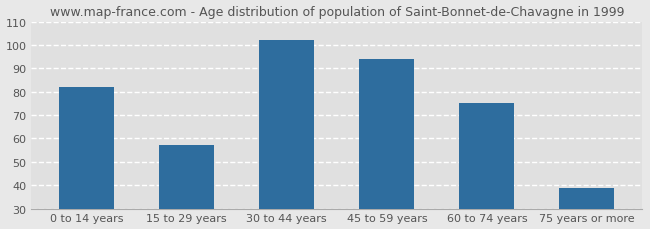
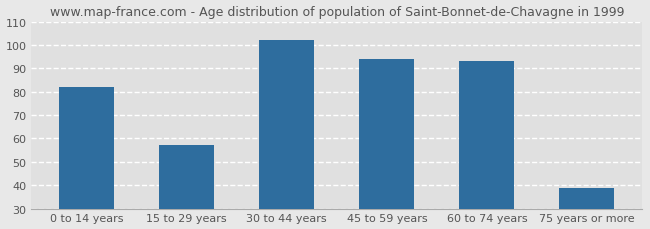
60 to 74 years: 75 -> 93
